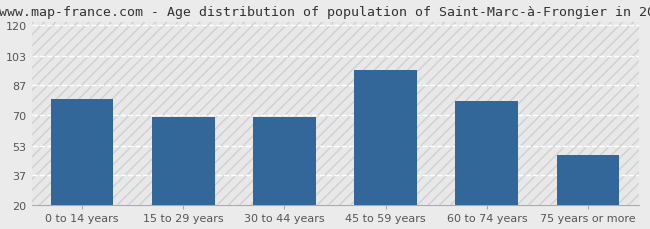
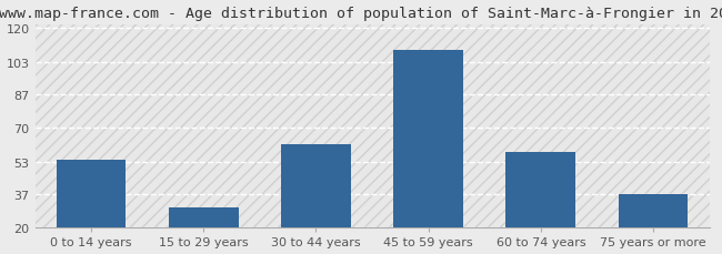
0 to 14 years: 79 -> 54
15 to 29 years: 69 -> 30
30 to 44 years: 69 -> 62
45 to 59 years: 95 -> 109
60 to 74 years: 78 -> 58
75 years or more: 48 -> 37
